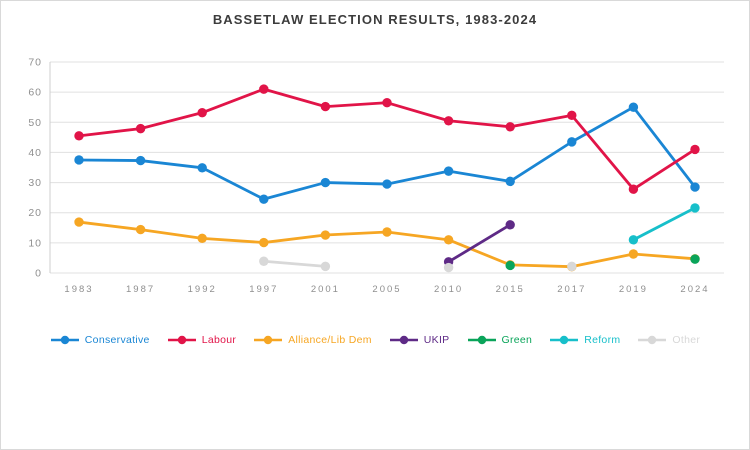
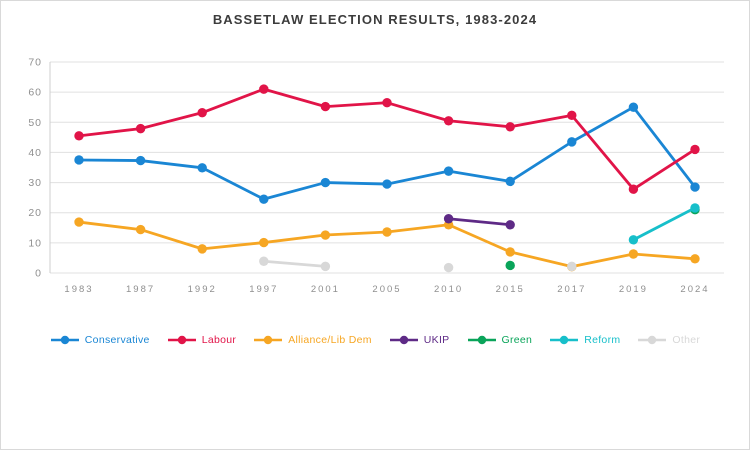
Alliance/Lib Dem/1992: 12 -> 8
Alliance/Lib Dem/2010: 11 -> 16
UKIP/2010: 4 -> 18
Alliance/Lib Dem/2015: 3 -> 7
Green/2024: 5 -> 21
